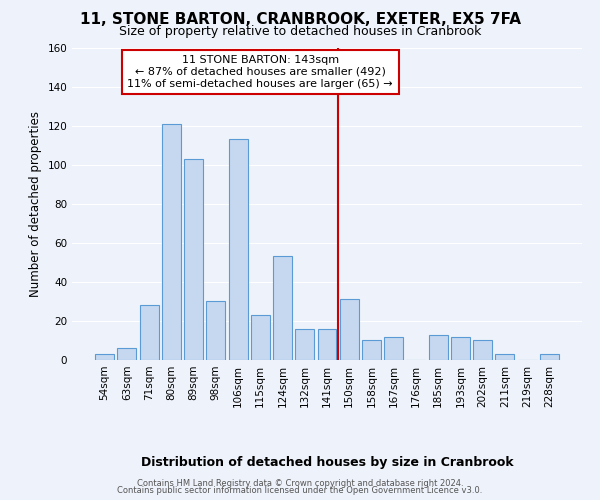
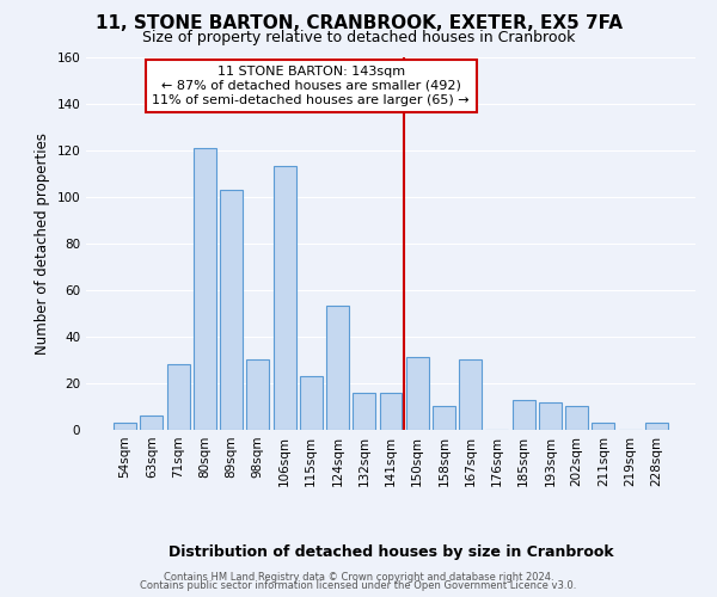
167sqm: 12 -> 30
